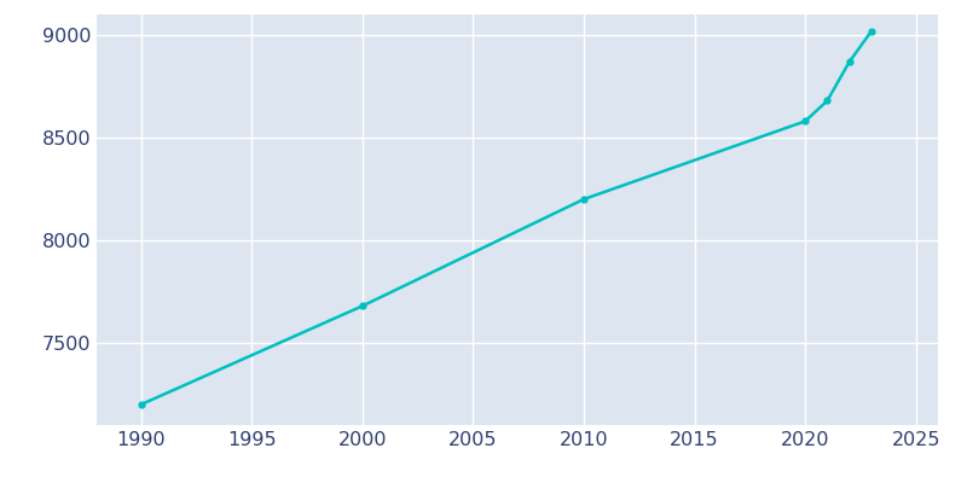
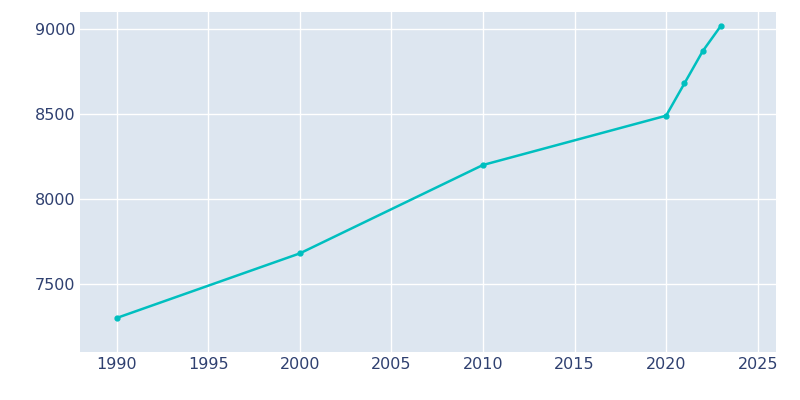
1990: 7200 -> 7300
2020: 8580 -> 8490
